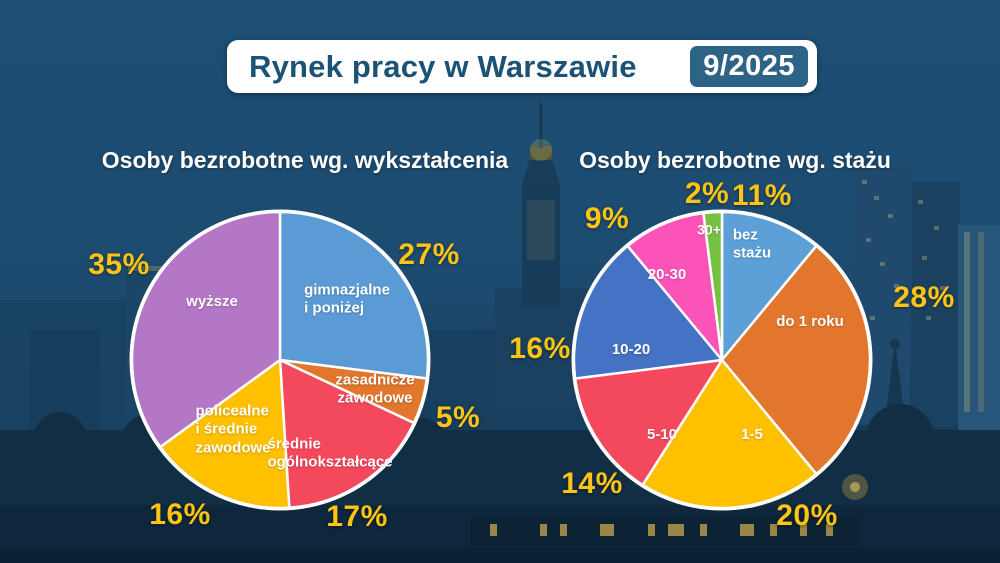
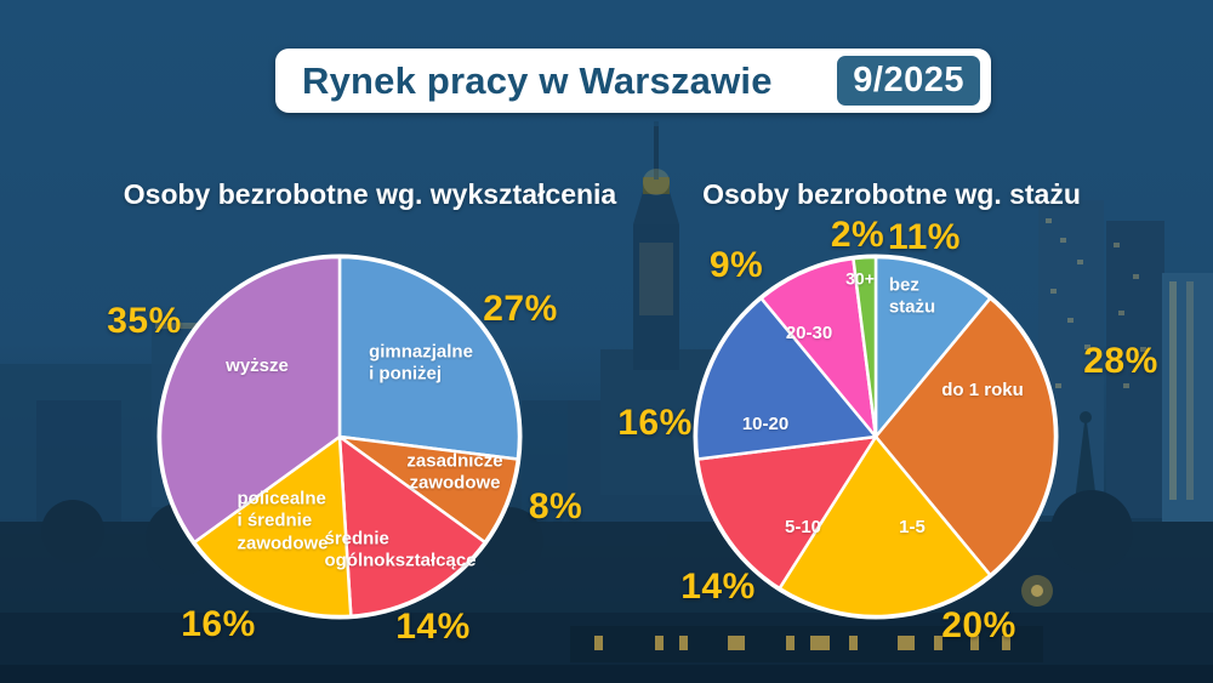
Osoby bezrobotne wg. wykształcenia/zasadnicze zawodowe: 5% -> 8%
Osoby bezrobotne wg. wykształcenia/średnie ogólnokształcące: 17% -> 14%
